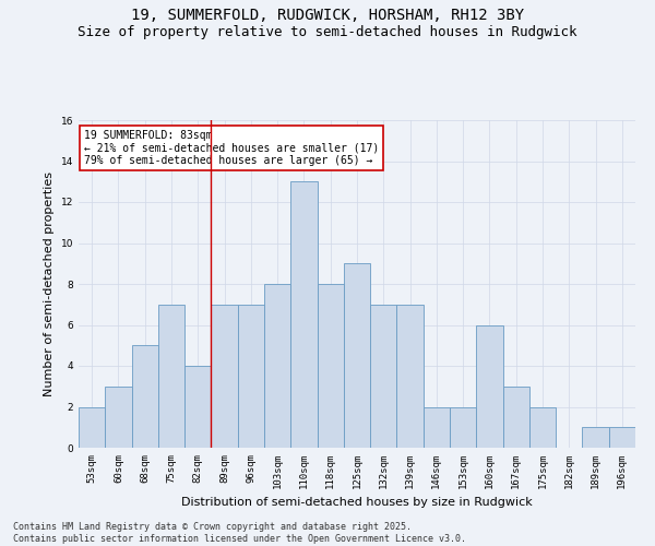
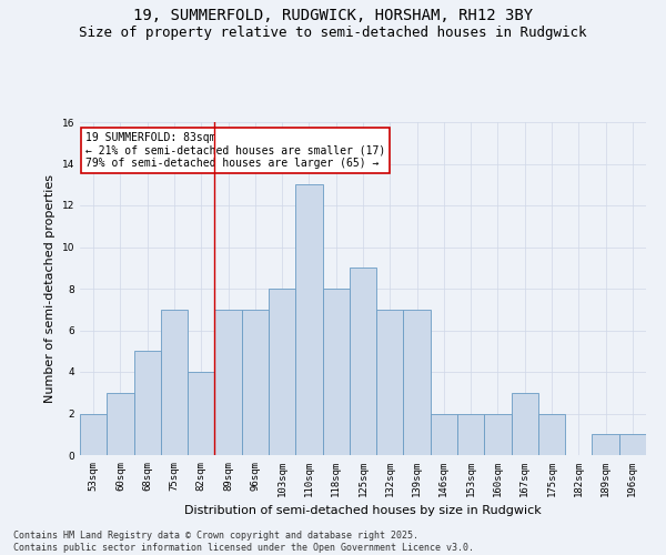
160sqm: 6 -> 2
